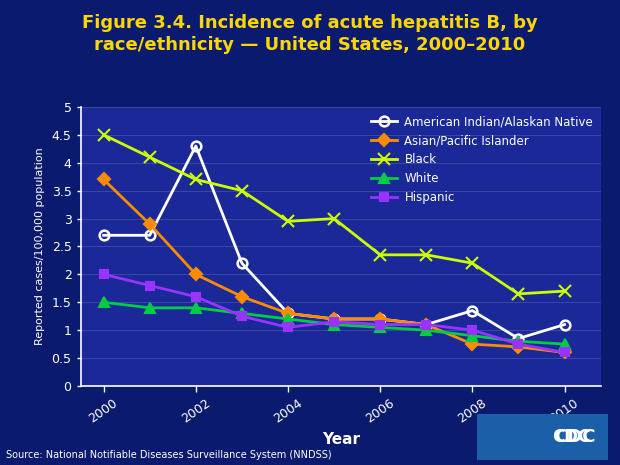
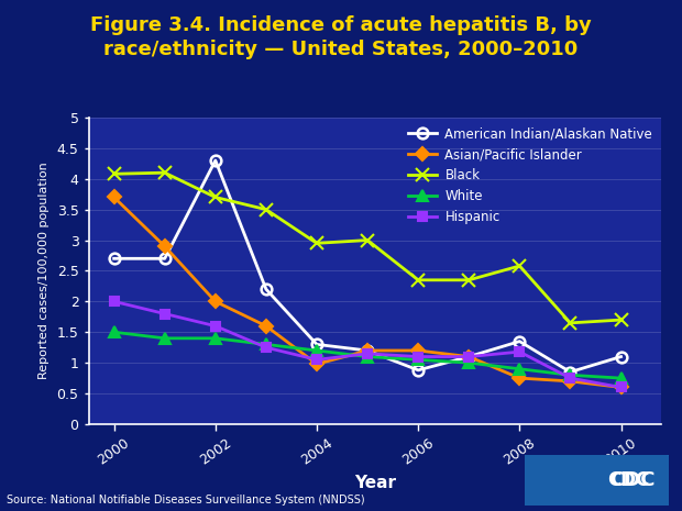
Black/2000: 4.50 -> 4.08
Asian/Pacific Islander/2004: 1.30 -> 0.98
American Indian/Alaskan Native/2006: 1.20 -> 0.88
Black/2008: 2.20 -> 2.58
Hispanic/2008: 1.00 -> 1.18
